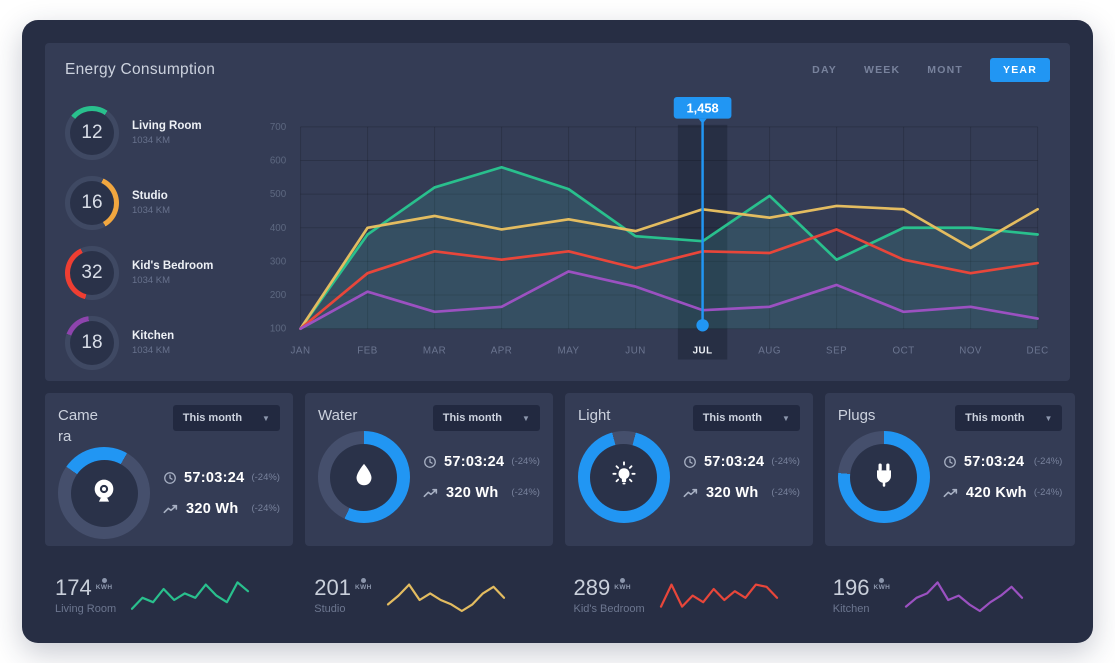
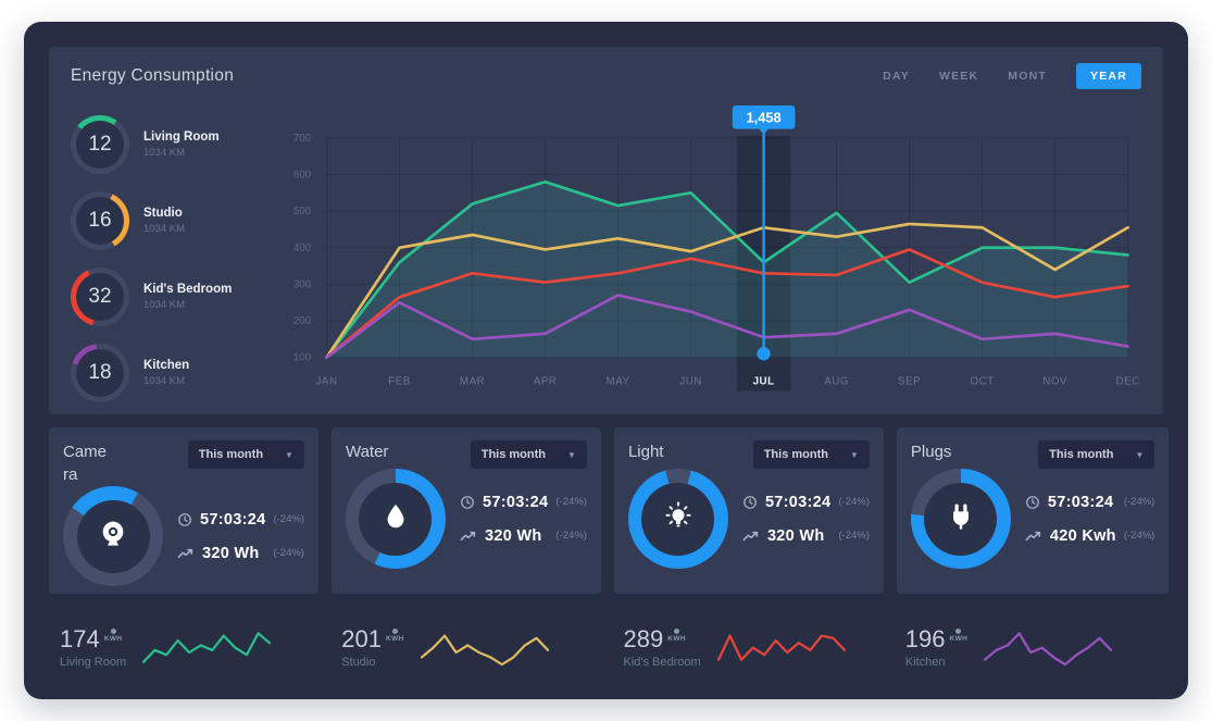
Living Room/FEB: 380 -> 360
Kitchen/FEB: 210 -> 250
Living Room/JUN: 380 -> 550
Kid's Bedroom/JUN: 280 -> 370
